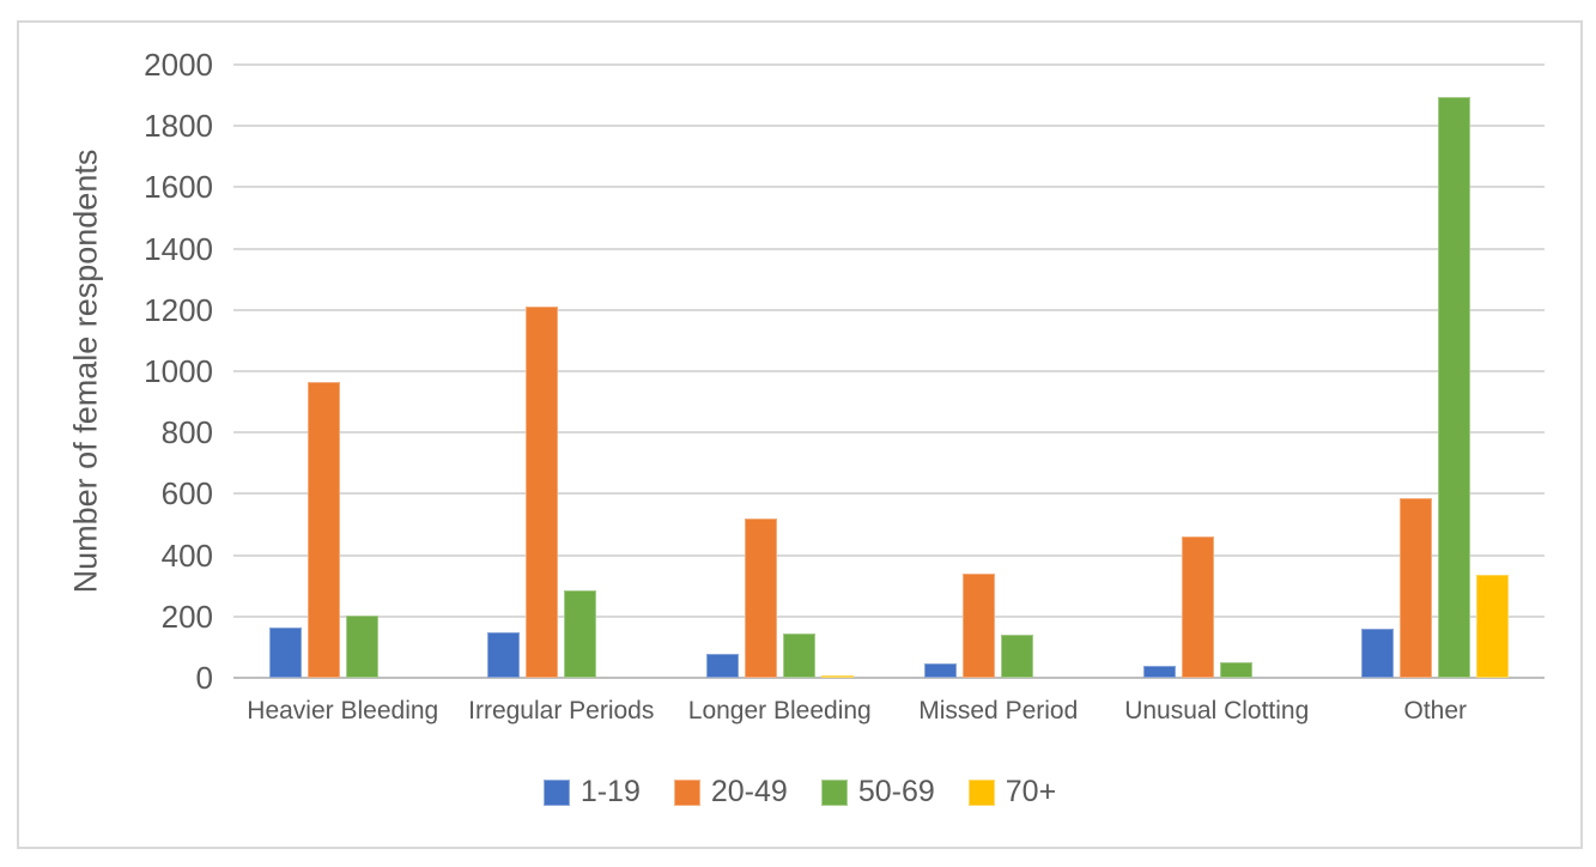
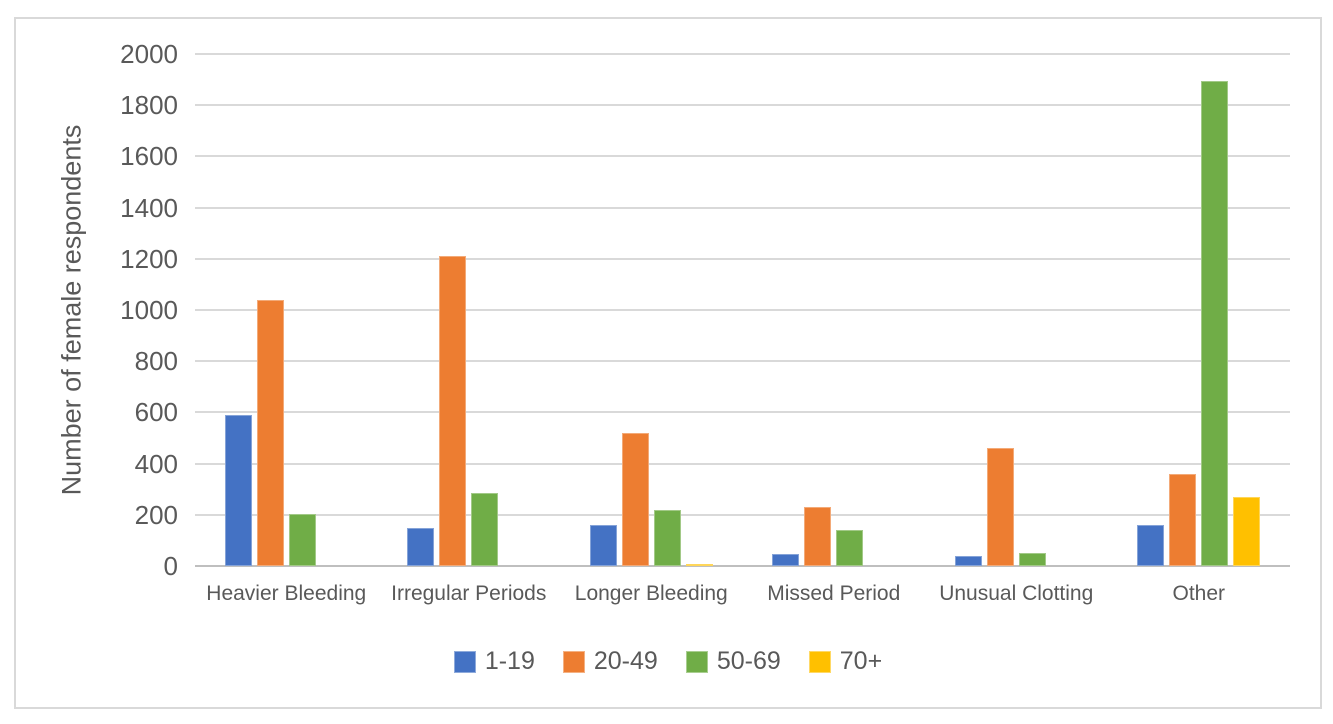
1-19/Heavier Bleeding: 160 -> 590
20-49/Heavier Bleeding: 960 -> 1040
1-19/Longer Bleeding: 80 -> 160
50-69/Longer Bleeding: 140 -> 220
20-49/Missed Period: 340 -> 230
20-49/Other: 580 -> 360
70+/Other: 340 -> 270
